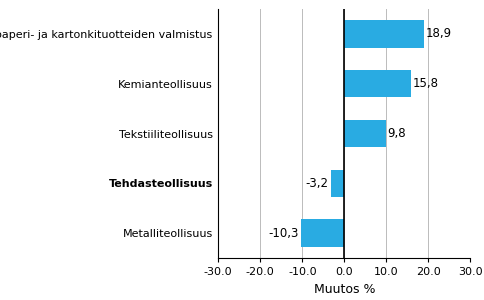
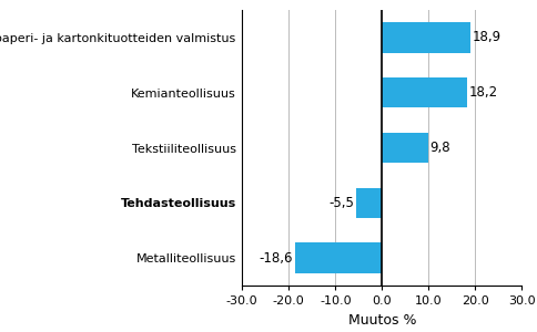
Kemianteollisuus: 15,8 -> 18,2
Tehdasteollisuus: -3,2 -> -5,5
Metalliteollisuus: -10,3 -> -18,6
